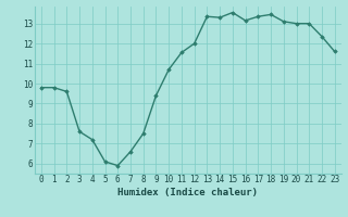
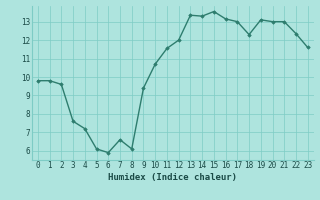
8: 7.5 -> 6.1
17: 13.3 -> 13.0
18: 13.4 -> 12.3
